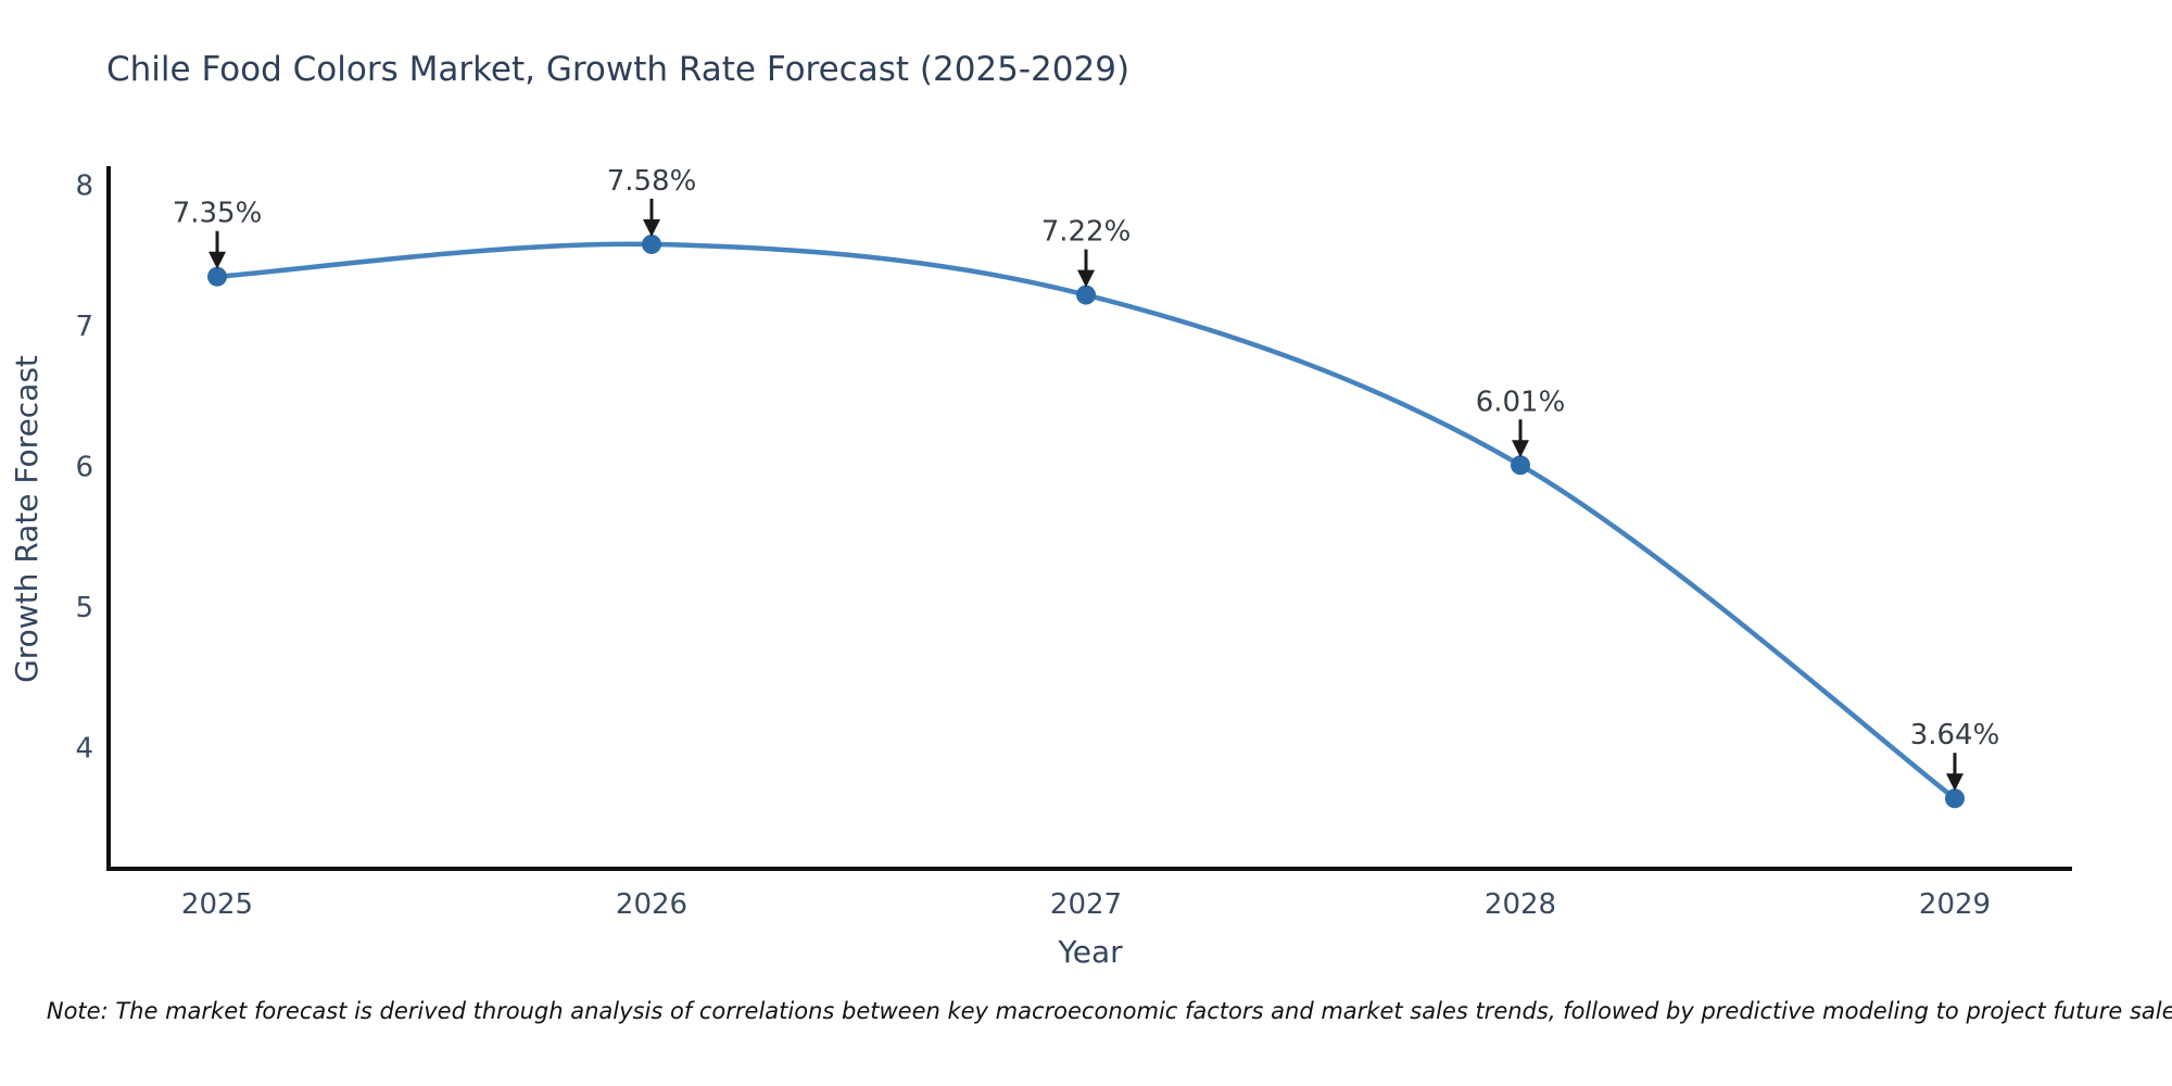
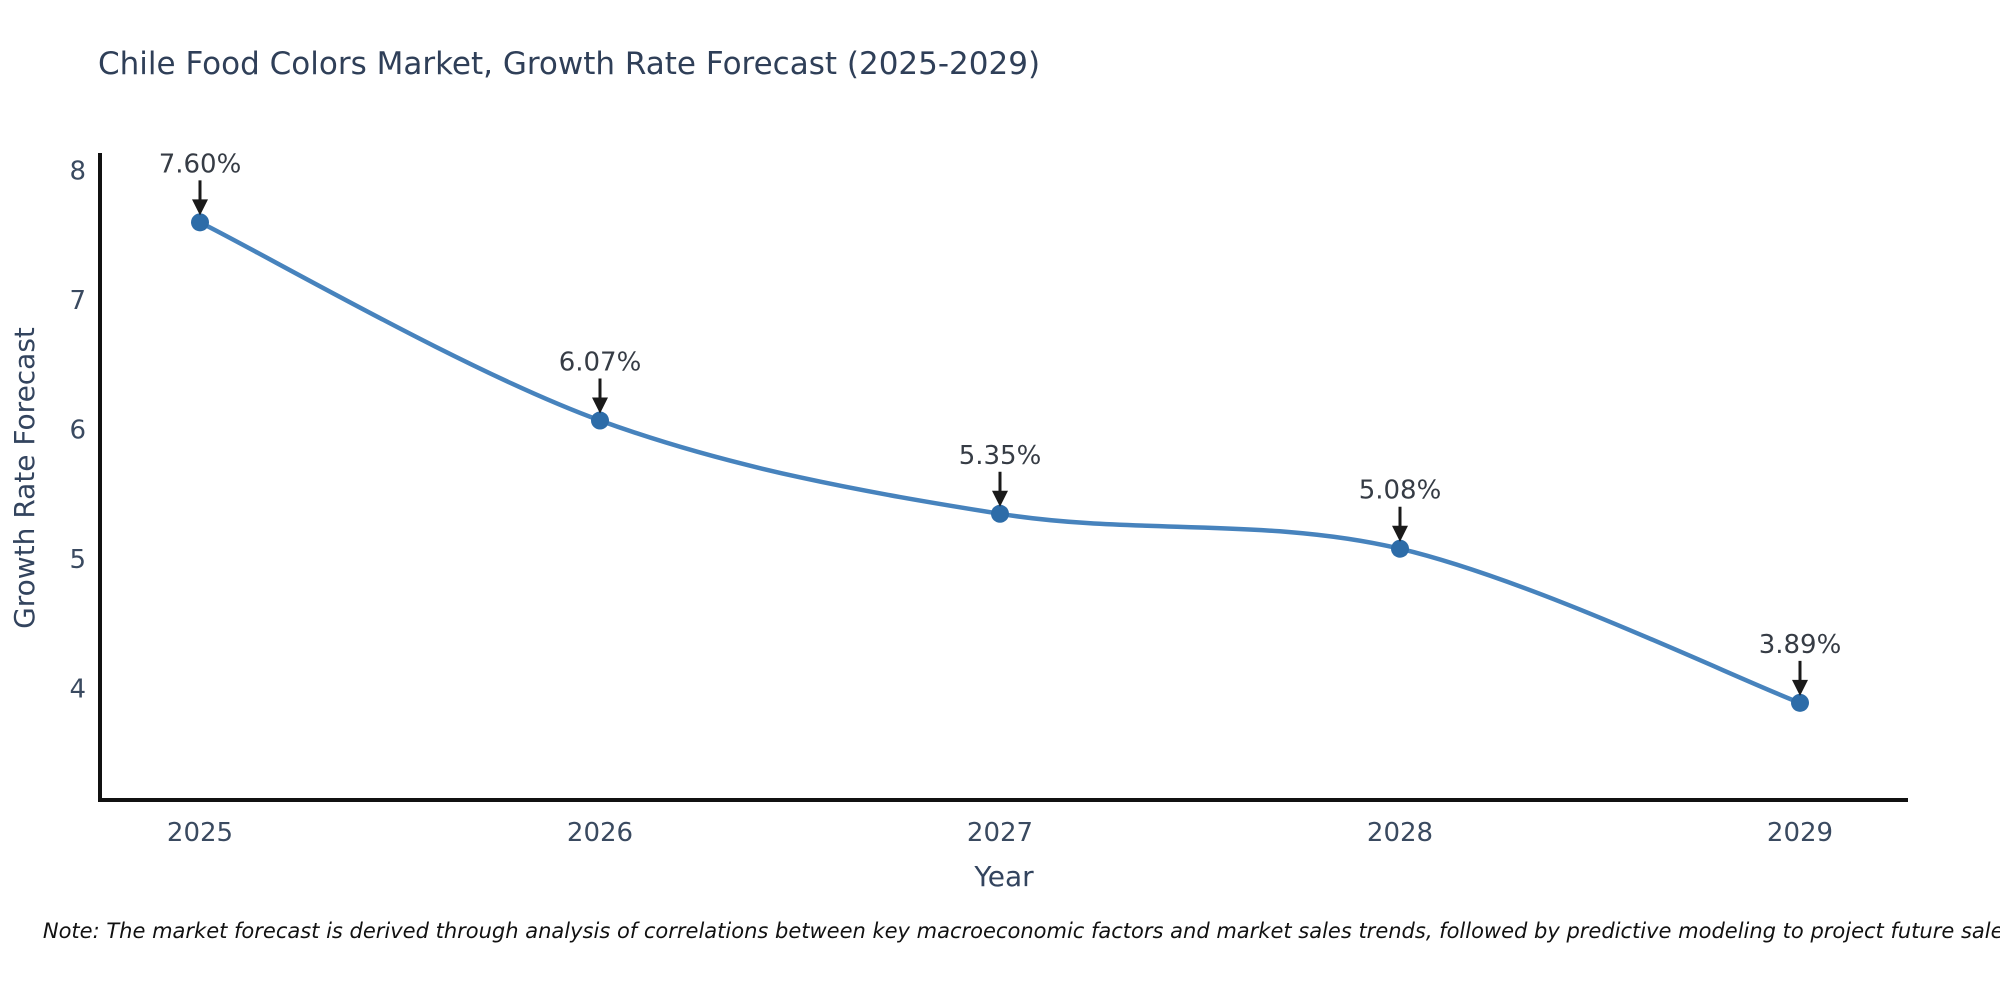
2025: 7.35% -> 7.60%
2026: 7.58% -> 6.07%
2027: 7.22% -> 5.35%
2028: 6.01% -> 5.08%
2029: 3.64% -> 3.89%
